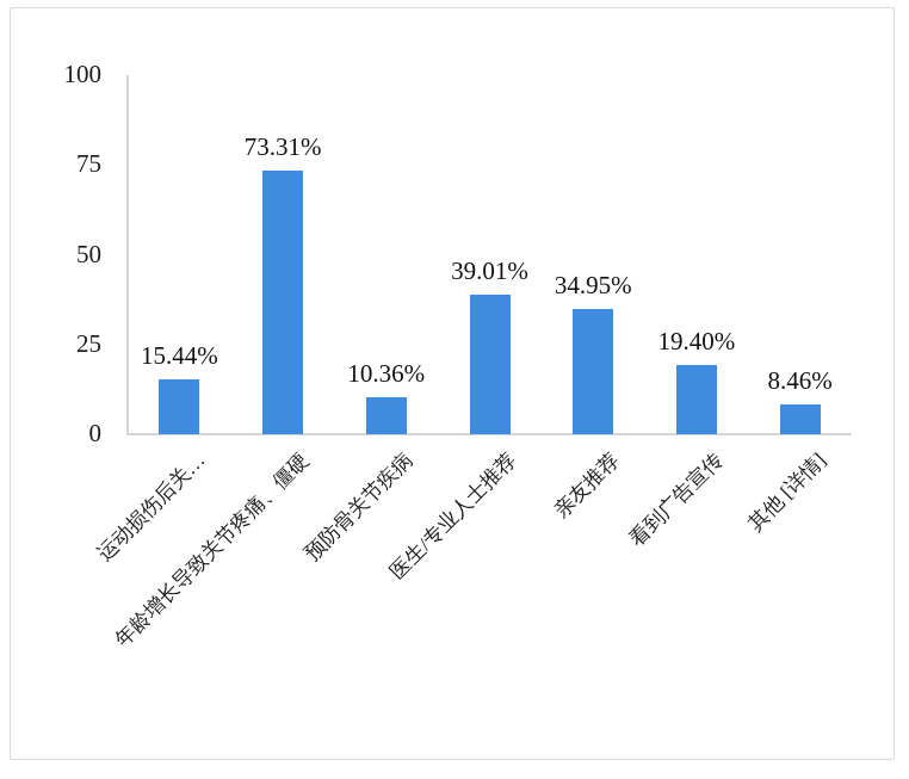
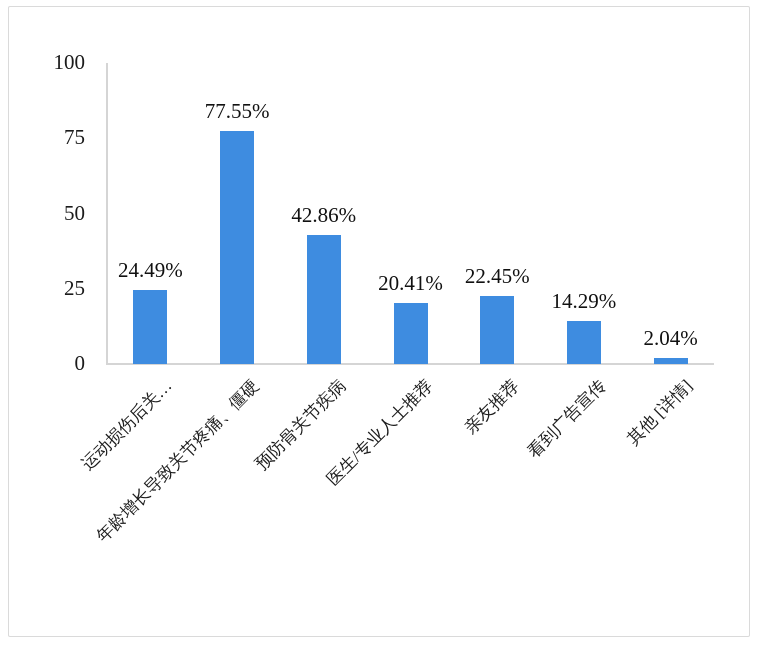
运动损伤后关…: 15.44% -> 24.49%
年龄增长导致关节疼痛、僵硬: 73.31% -> 77.55%
预防骨关节疾病: 10.36% -> 42.86%
医生/专业人士推荐: 39.01% -> 20.41%
亲友推荐: 34.95% -> 22.45%
看到广告宣传: 19.40% -> 14.29%
其他 [详情]: 8.46% -> 2.04%
